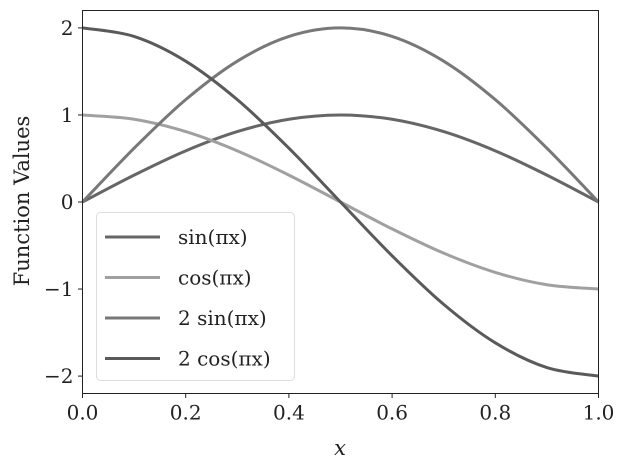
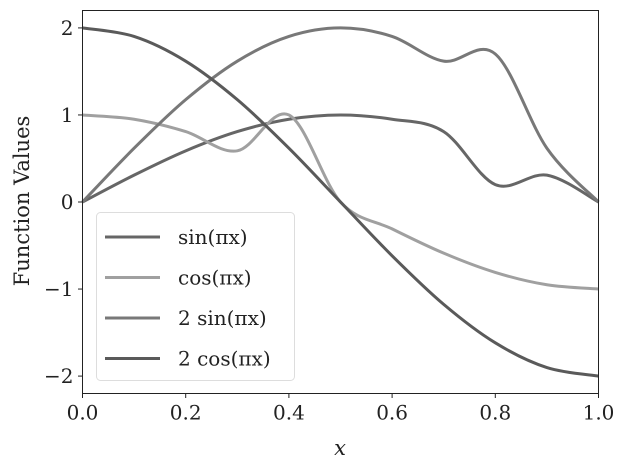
cos(πx)/0.4: 0.3 -> 1.0
sin(πx)/0.8: 0.6 -> 0.2
2 sin(πx)/0.8: 1.2 -> 1.7
